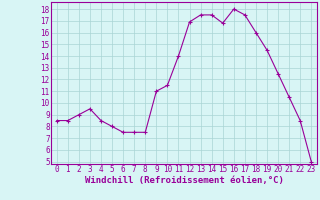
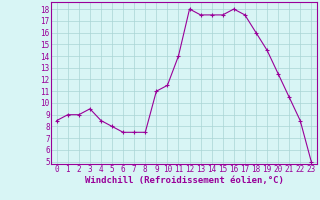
1: 8.5 -> 9.0
12: 16.9 -> 18.0
15: 16.8 -> 17.5
